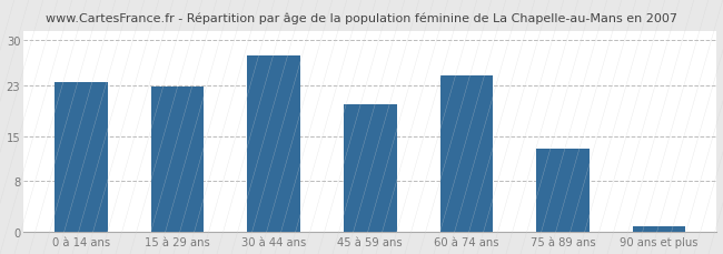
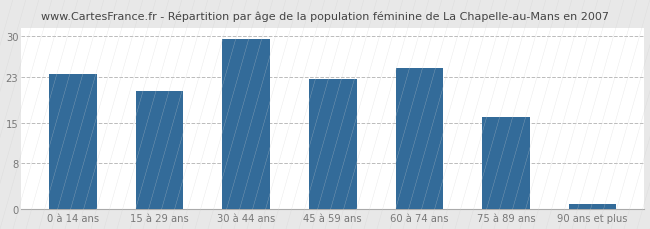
15 à 29 ans: 22.8 -> 20.5
30 à 44 ans: 27.6 -> 29.5
45 à 59 ans: 20.0 -> 22.5
75 à 89 ans: 13.0 -> 16.0
